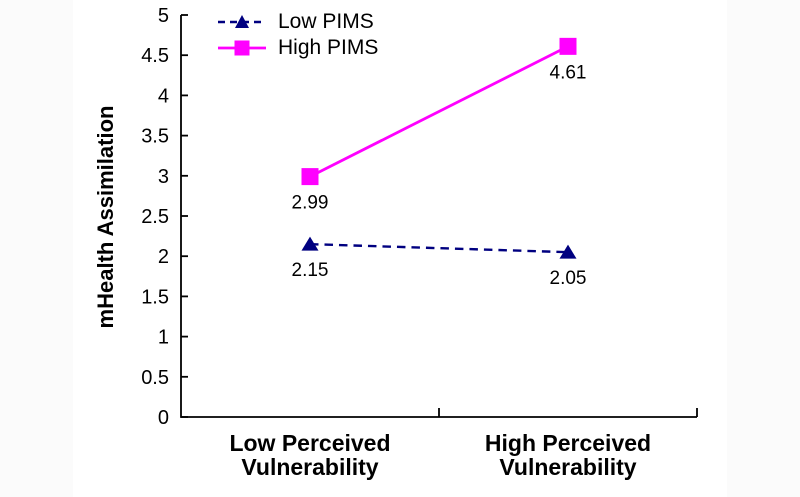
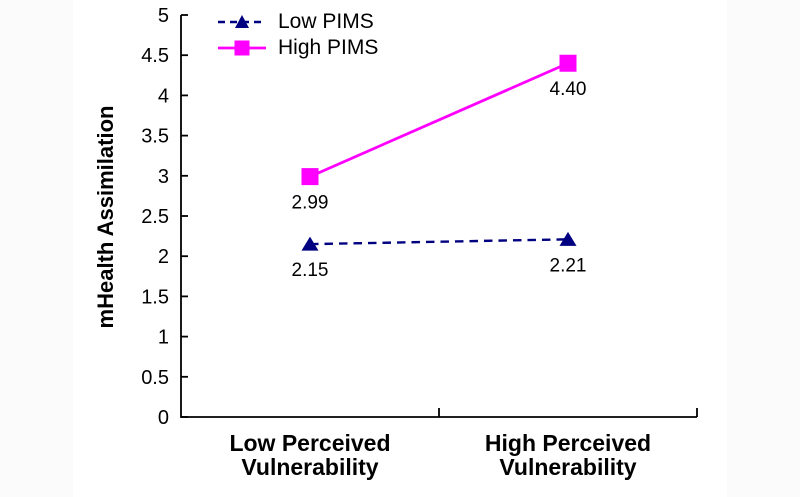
Low PIMS/High Perceived Vulnerability: 2.05 -> 2.21
High PIMS/High Perceived Vulnerability: 4.61 -> 4.40
